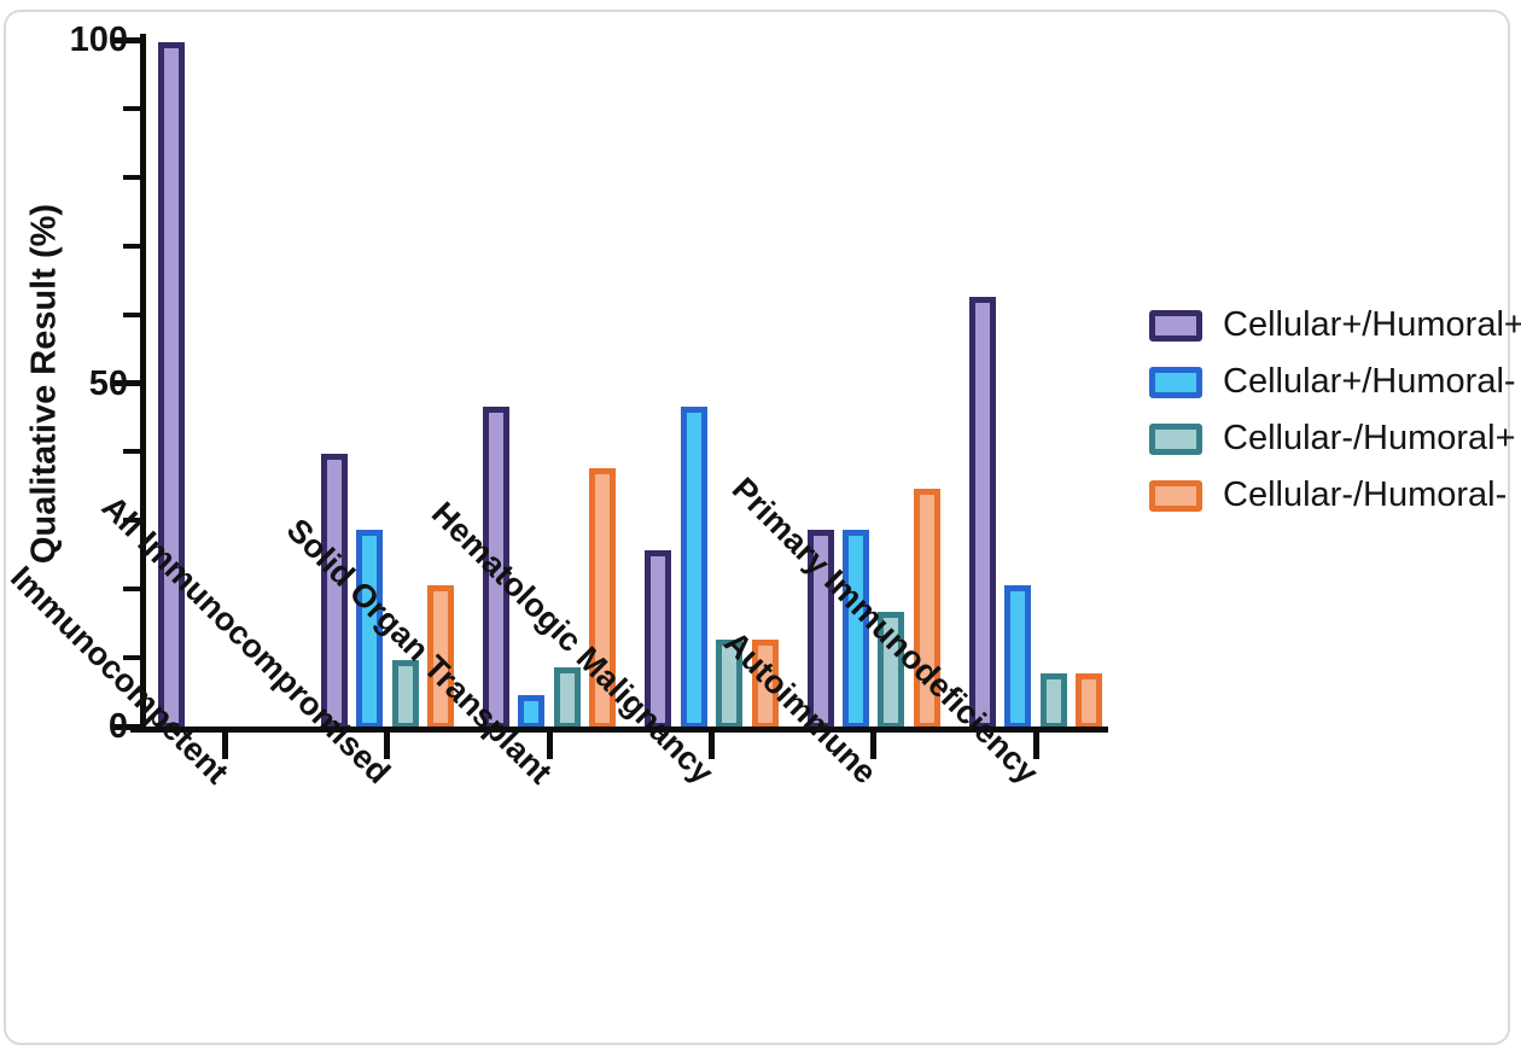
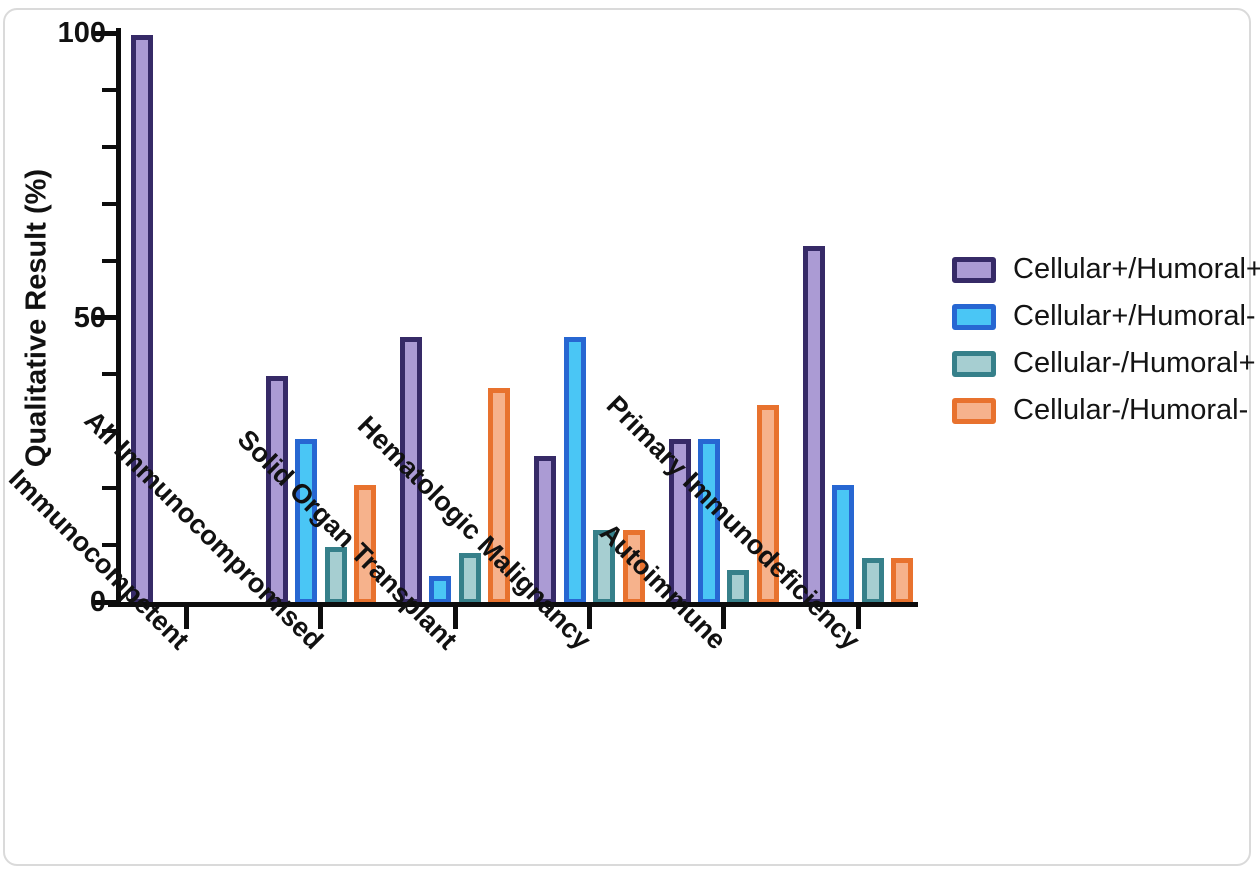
Cellular-/Humoral+/Autoimmune: 17 -> 6
